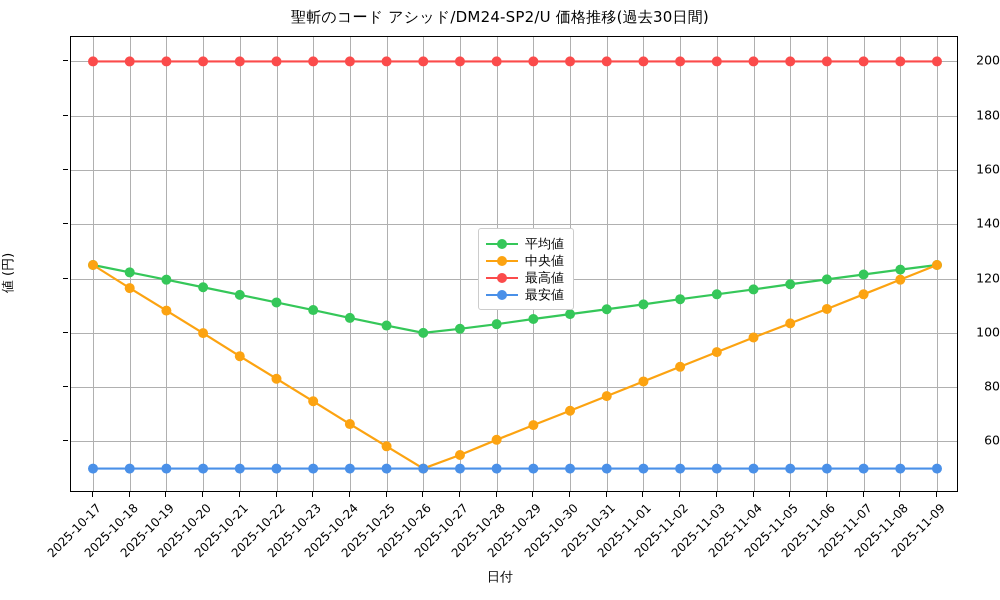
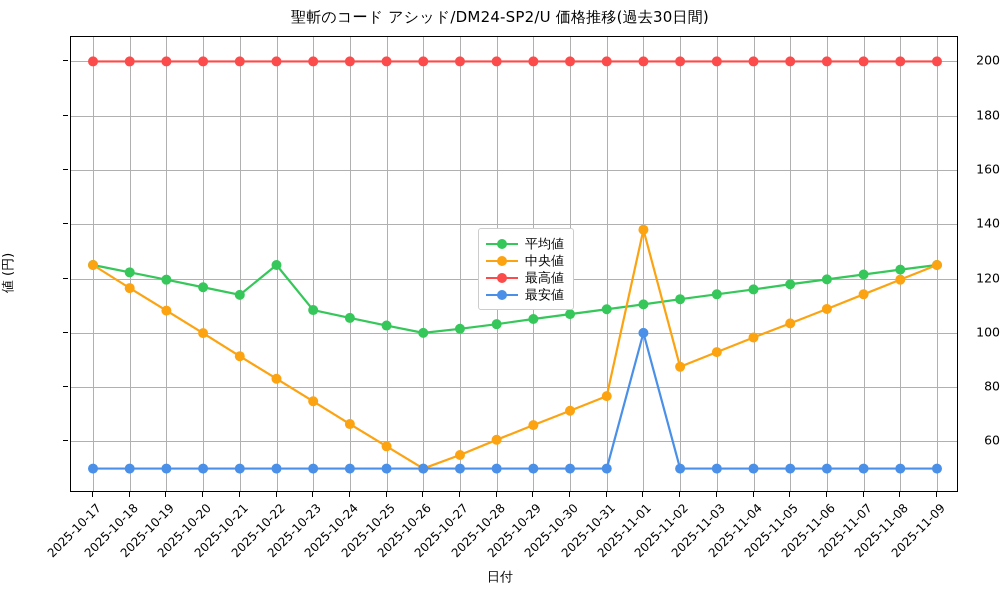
平均値/2025-10-22: 111 -> 125
中央値/2025-11-01: 82 -> 138
最安値/2025-11-01: 50 -> 100
